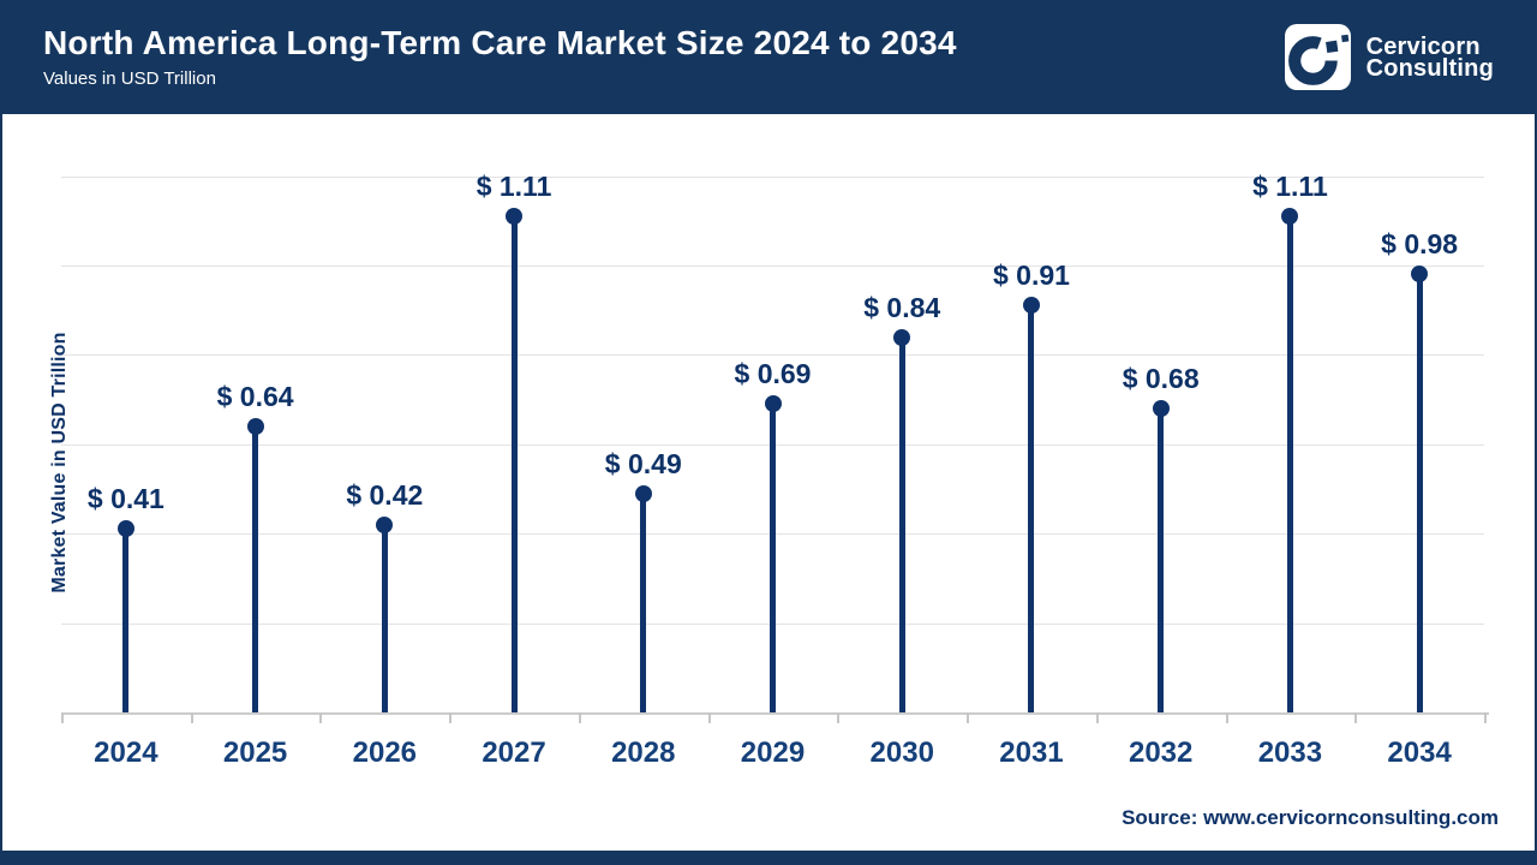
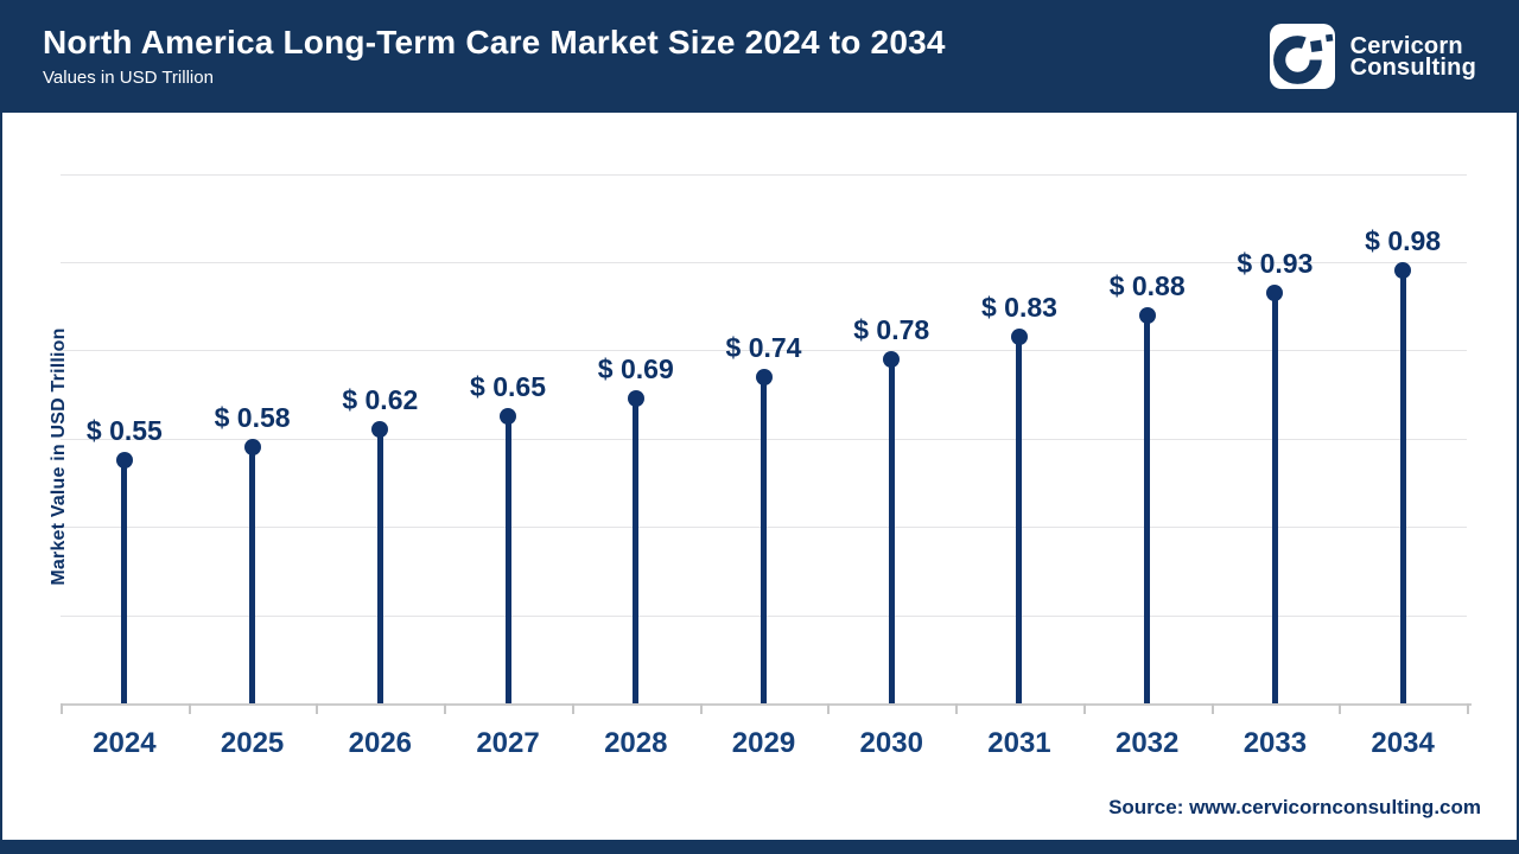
2024: 0.41 -> 0.55
2025: 0.64 -> 0.58
2026: 0.42 -> 0.62
2027: 1.11 -> 0.65
2028: 0.49 -> 0.69
2029: 0.69 -> 0.74
2030: 0.84 -> 0.78
2031: 0.91 -> 0.83
2032: 0.68 -> 0.88
2033: 1.11 -> 0.93
